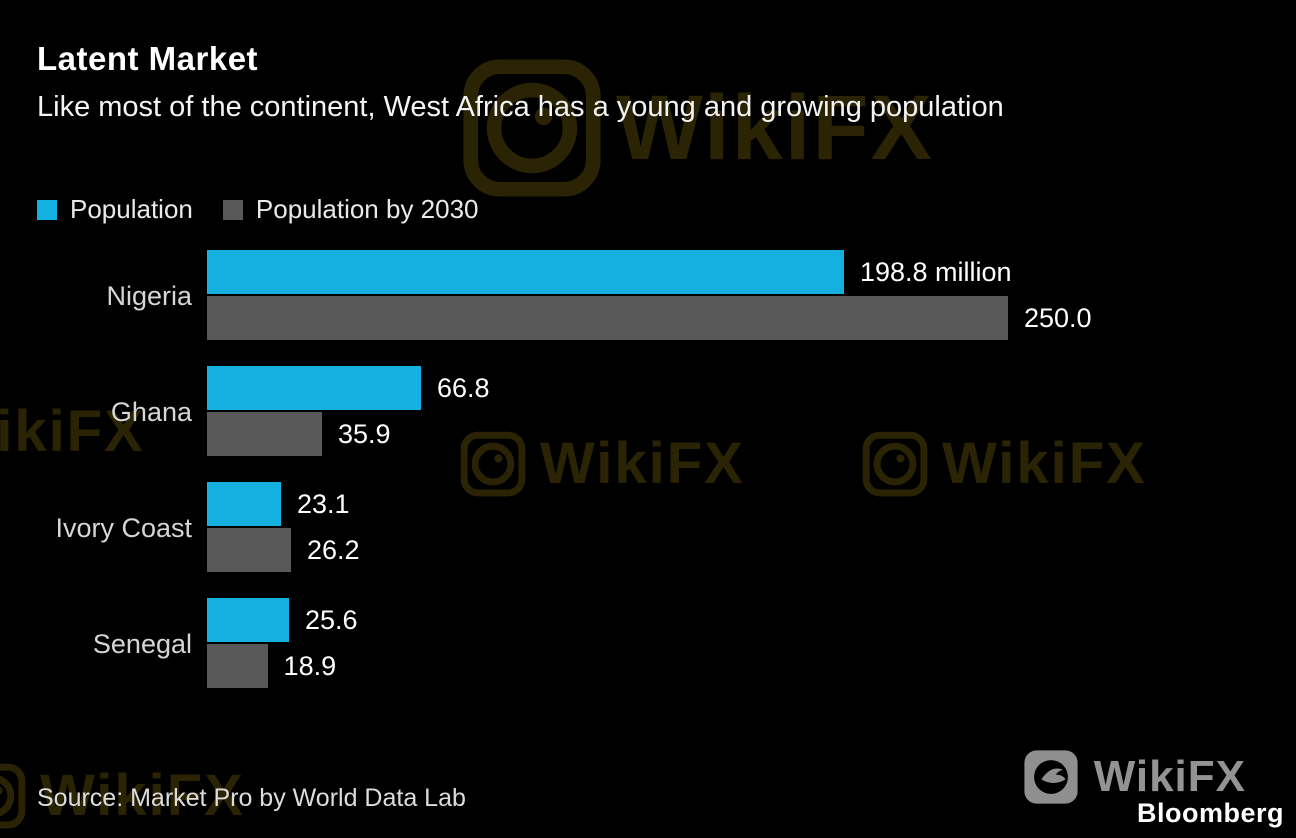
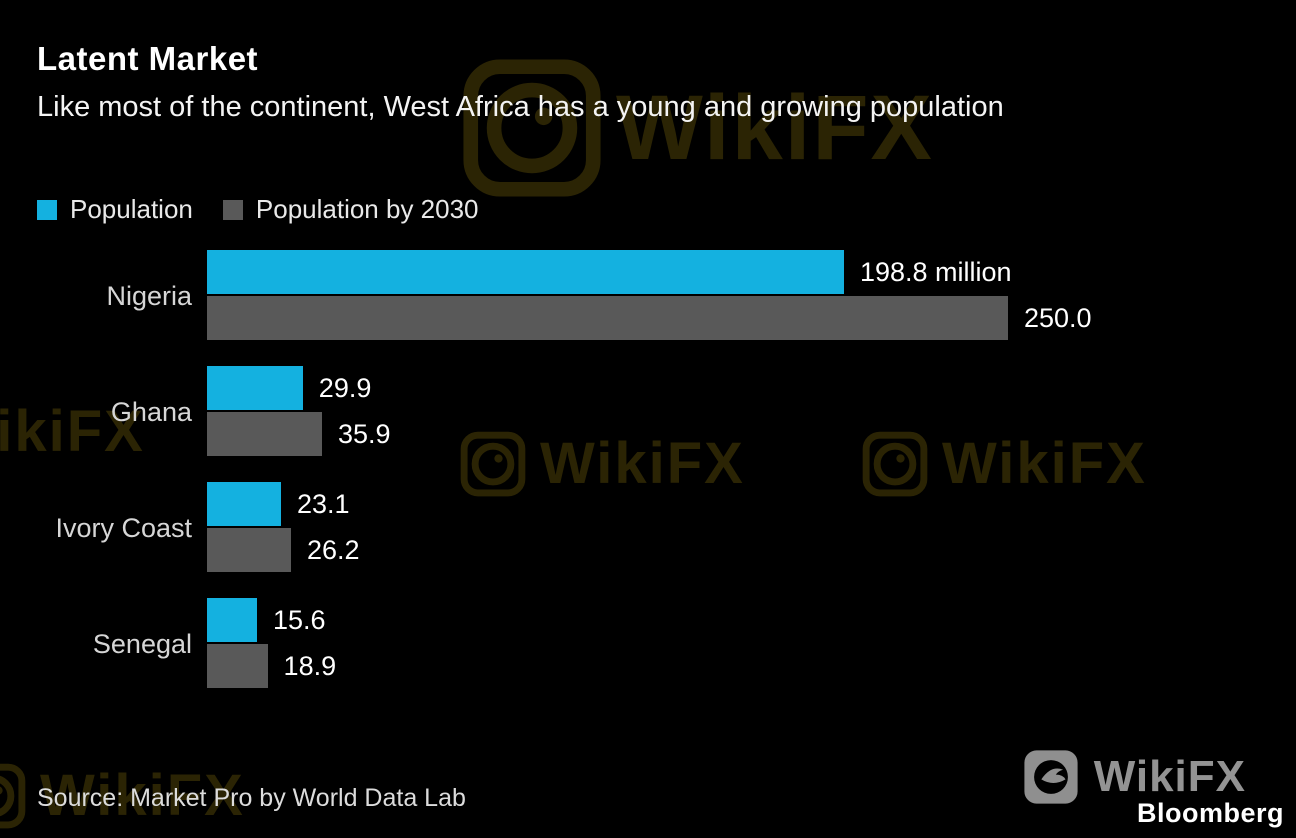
Population/Ghana: 66.8 -> 29.9
Population/Senegal: 25.6 -> 15.6
